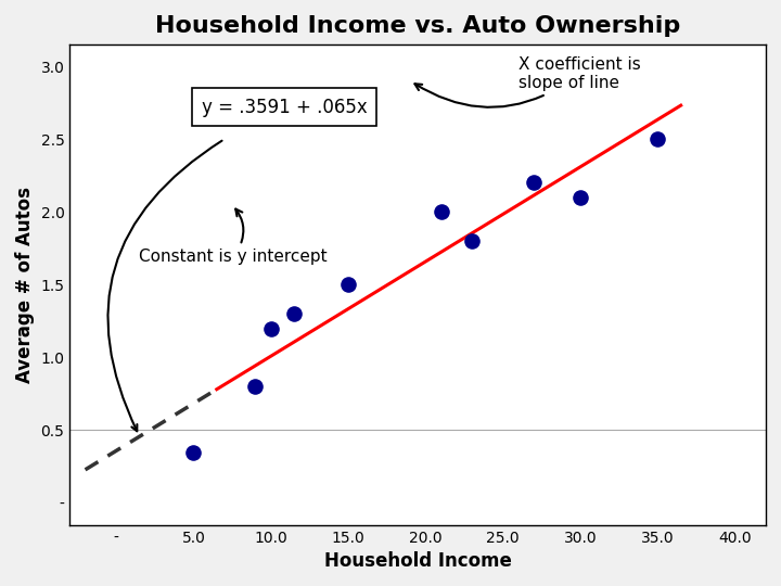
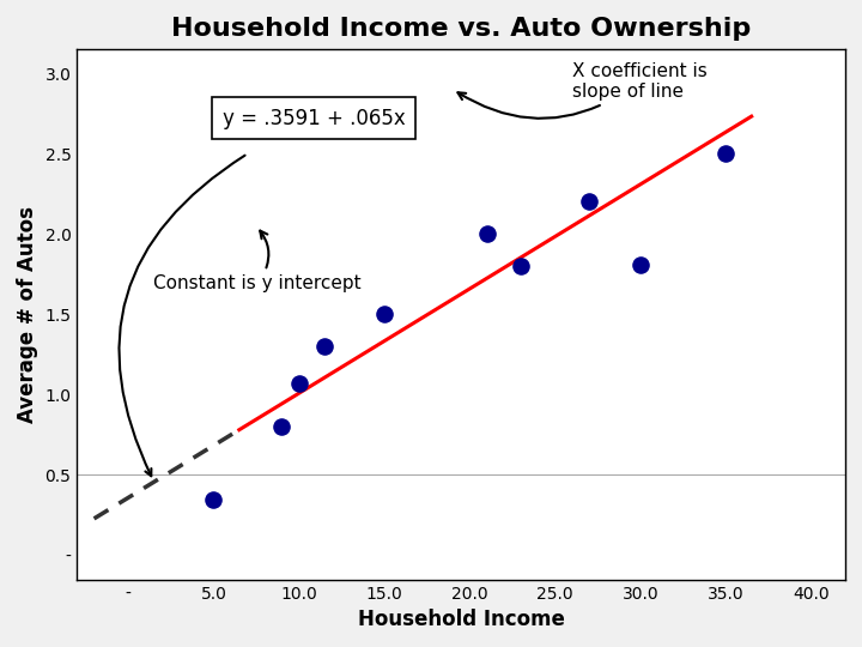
10.0: 1.20 -> 1.07
30.0: 2.10 -> 1.81
